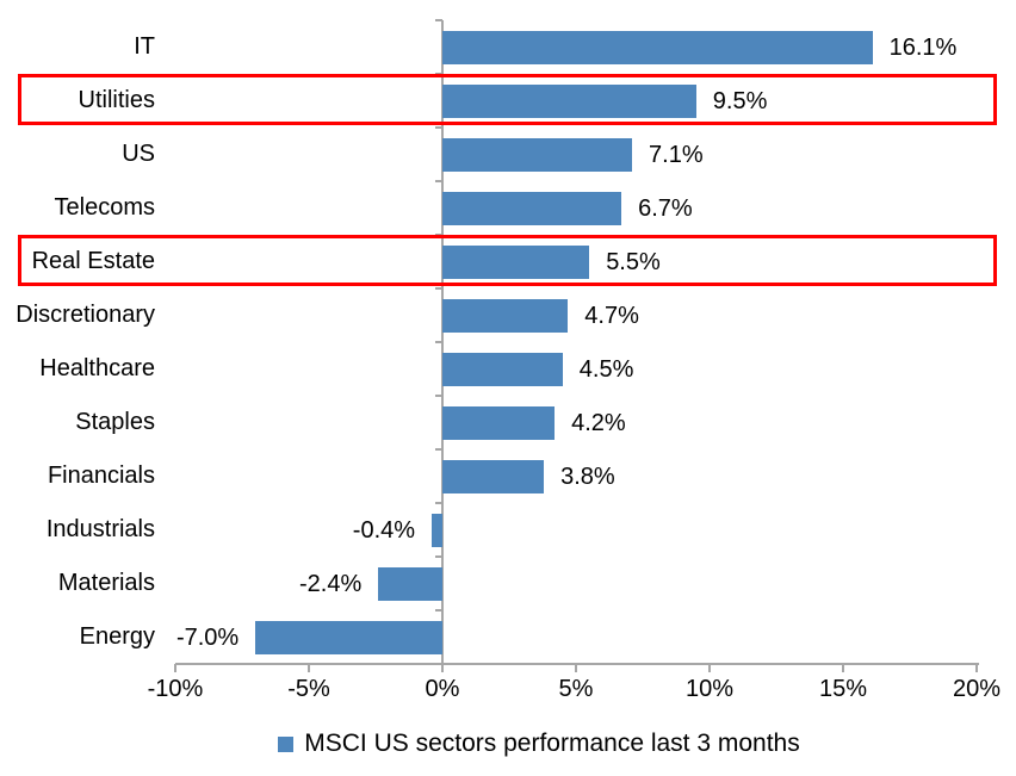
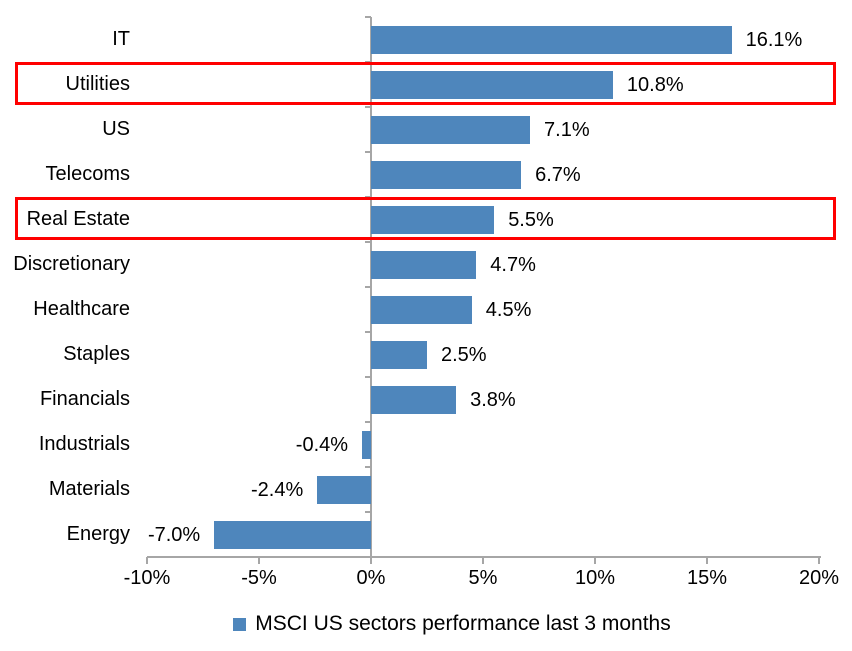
Utilities: 9.5% -> 10.8%
Staples: 4.2% -> 2.5%
